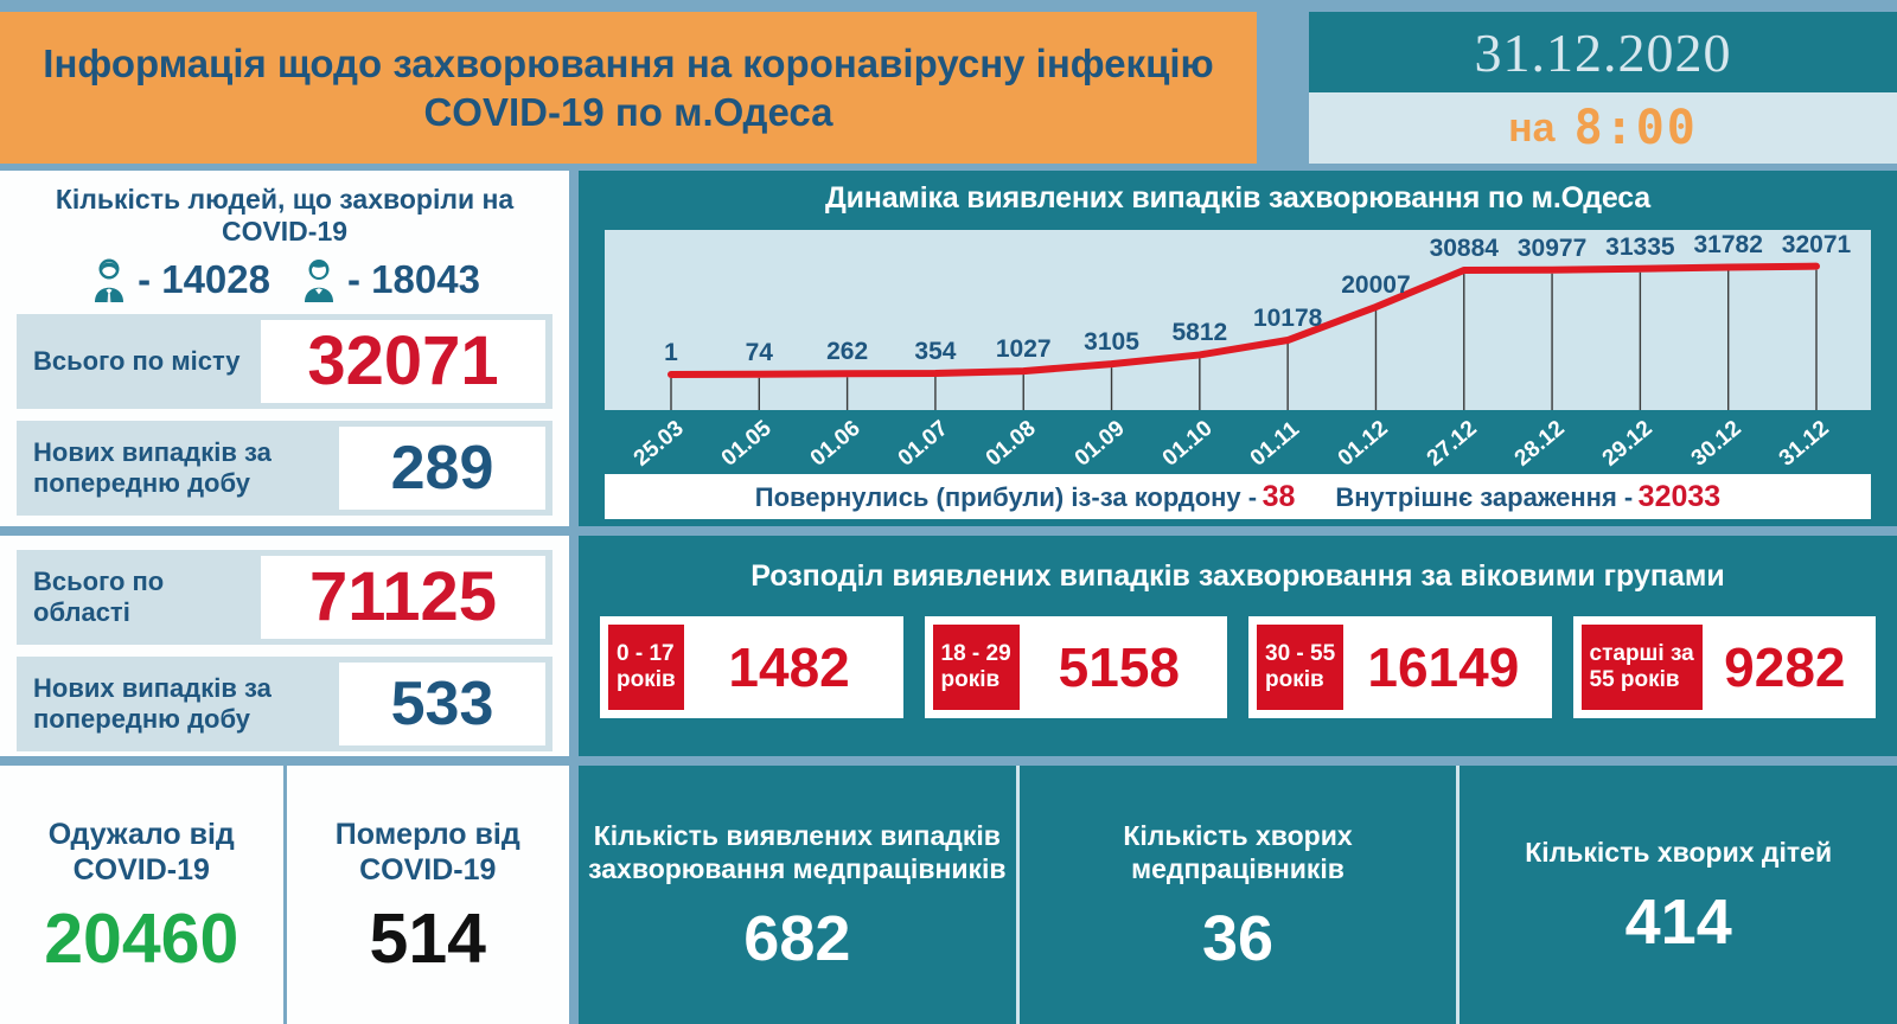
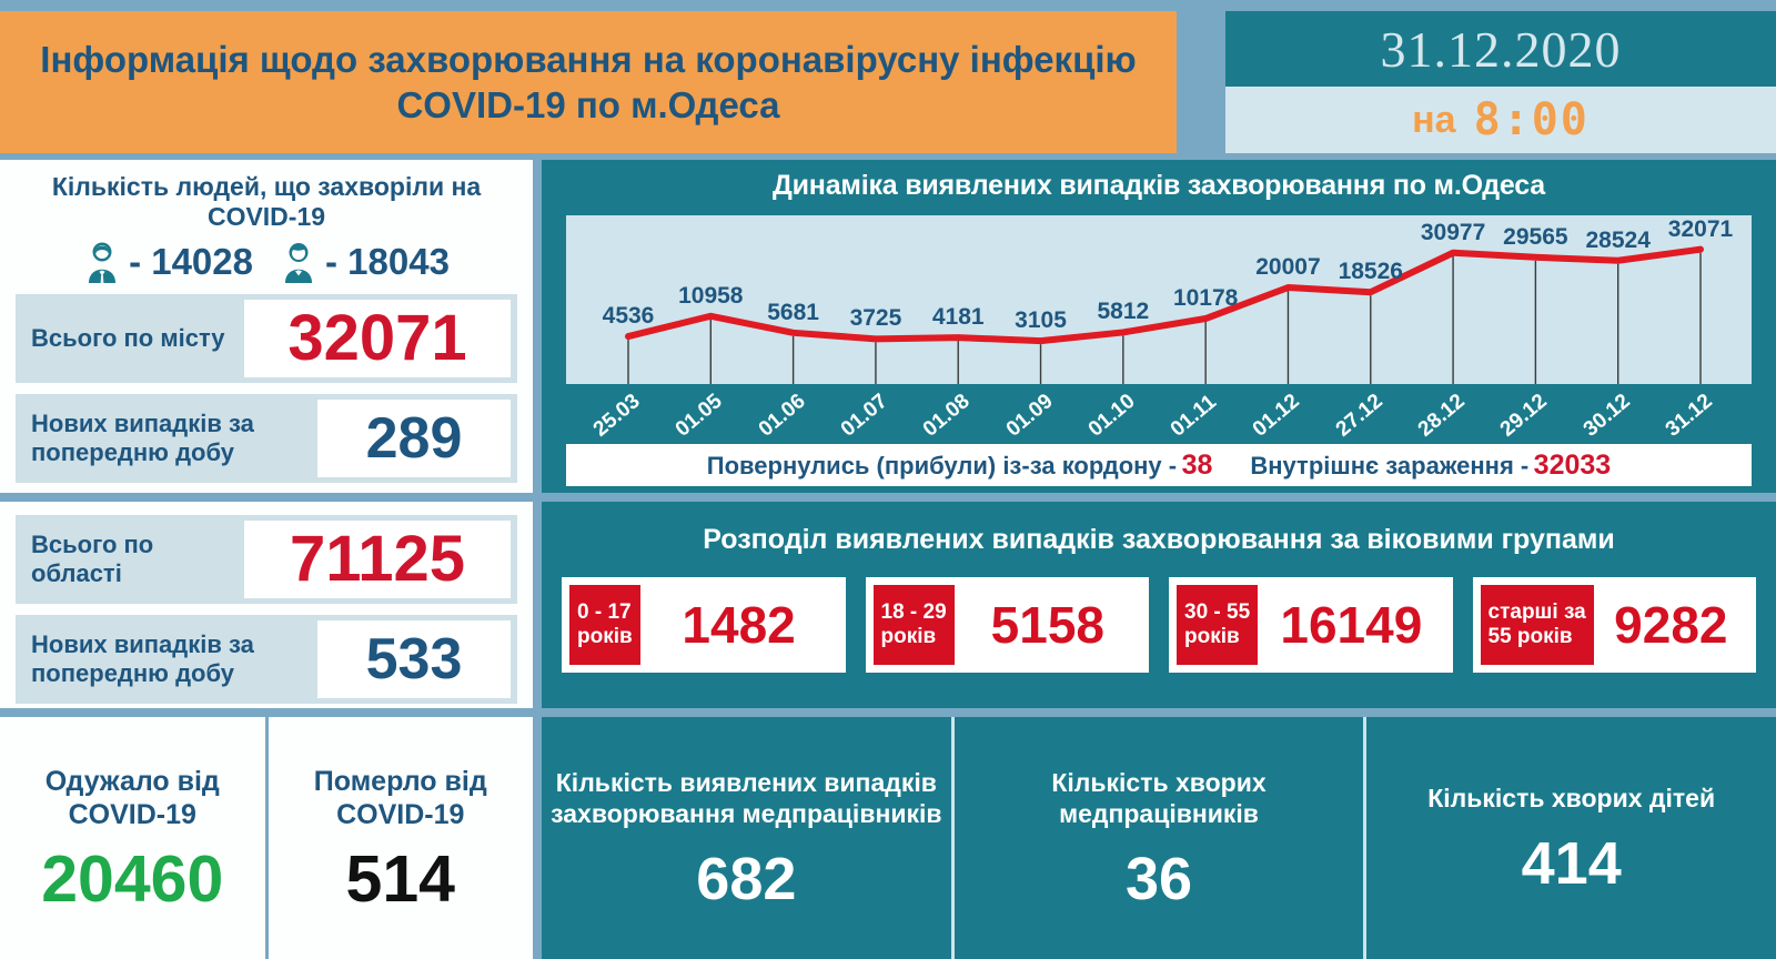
25.03: 1 -> 4536
01.05: 74 -> 10958
01.06: 262 -> 5681
01.07: 354 -> 3725
01.08: 1027 -> 4181
27.12: 30884 -> 18526
29.12: 31335 -> 29565
30.12: 31782 -> 28524
